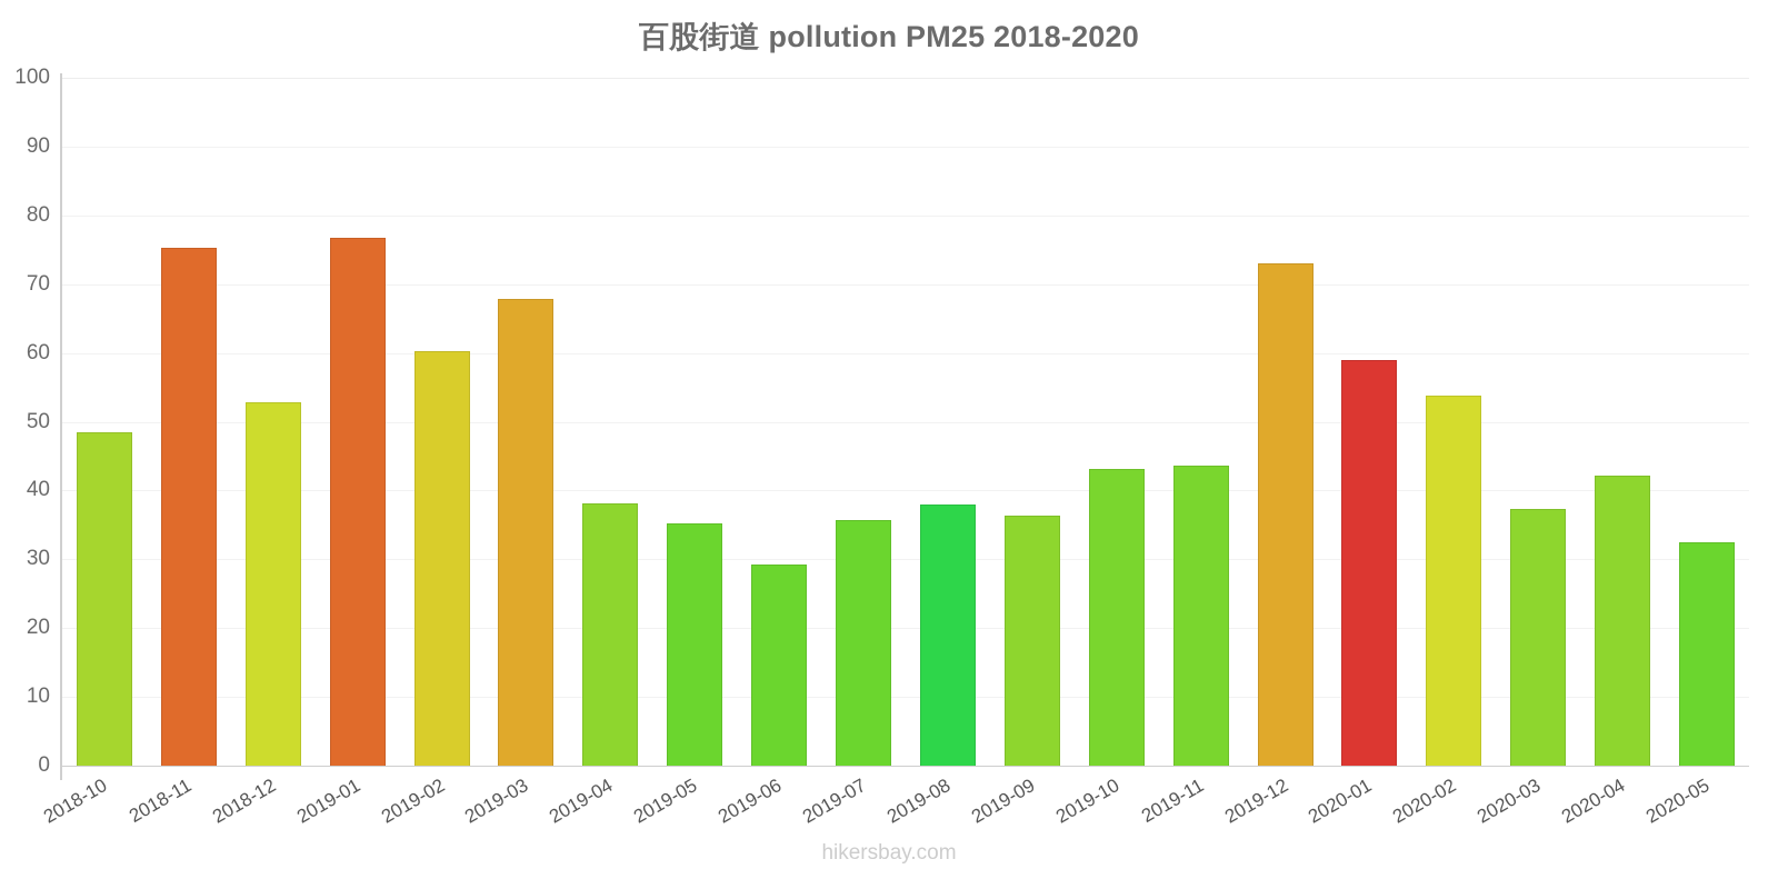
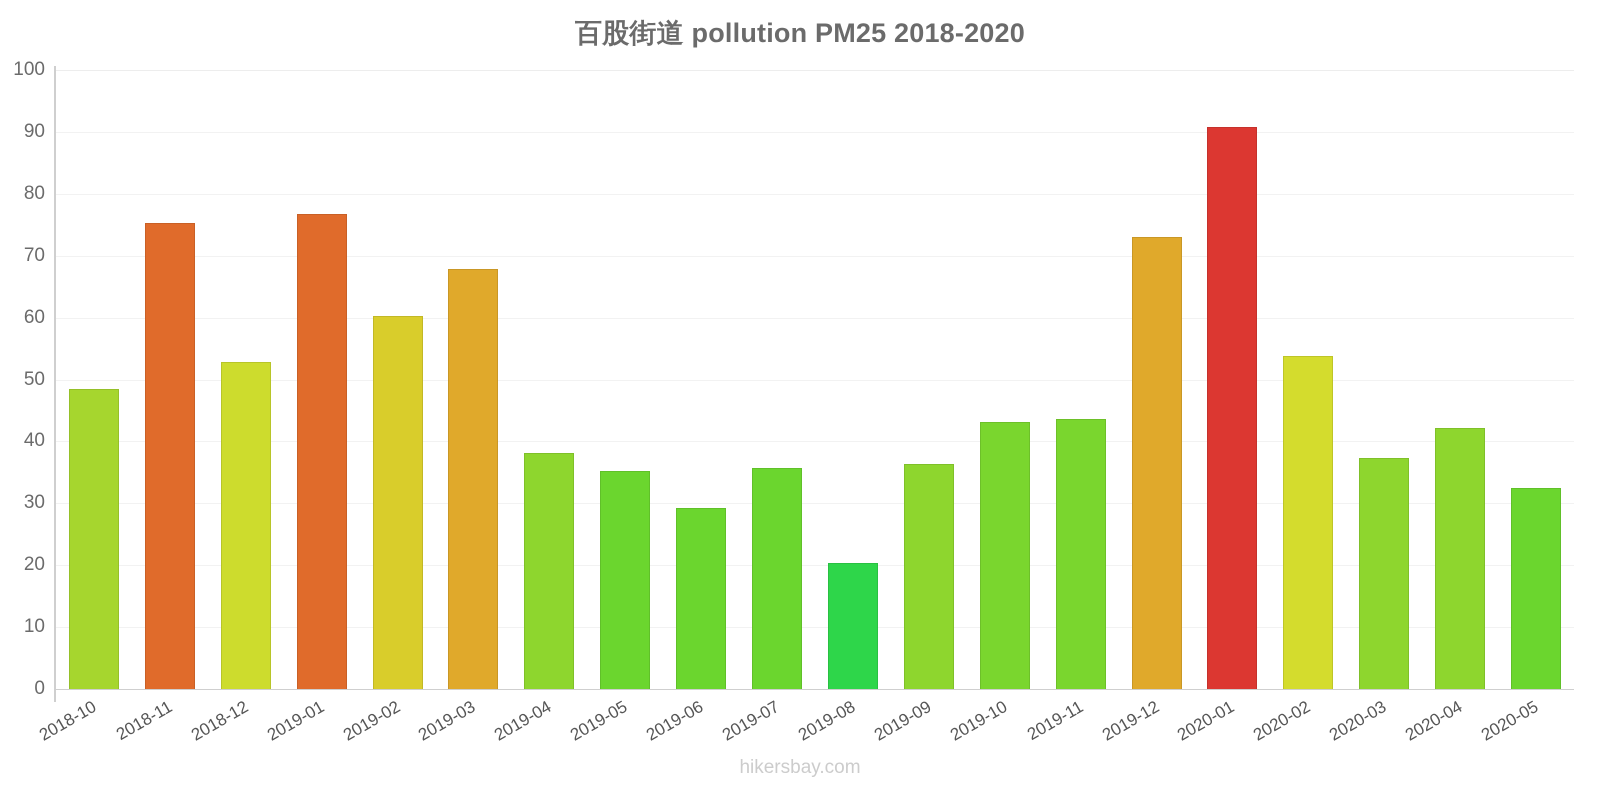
2019-08: 38 -> 20
2020-01: 59 -> 91
